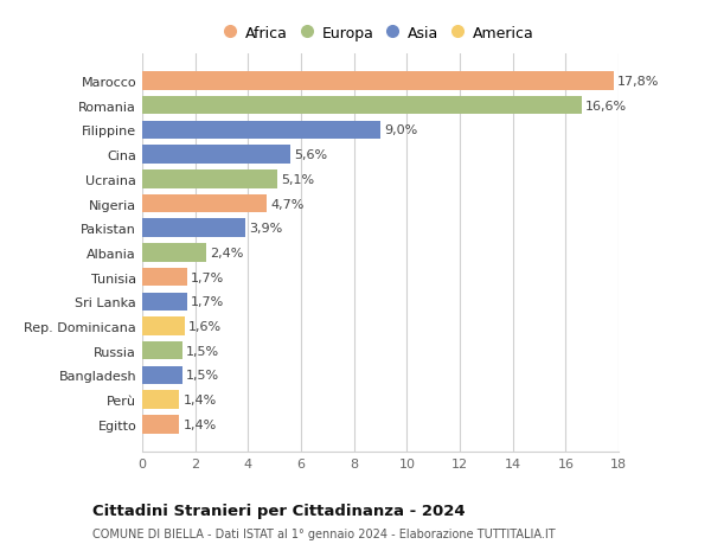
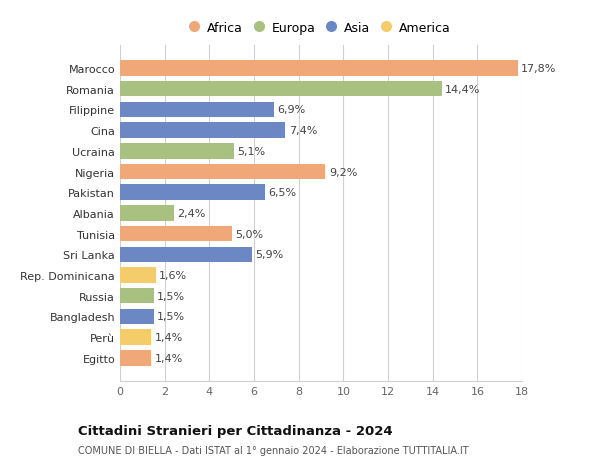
Romania: 16,6% -> 14,4%
Filippine: 9,0% -> 6,9%
Cina: 5,6% -> 7,4%
Nigeria: 4,7% -> 9,2%
Pakistan: 3,9% -> 6,5%
Tunisia: 1,7% -> 5,0%
Sri Lanka: 1,7% -> 5,9%
